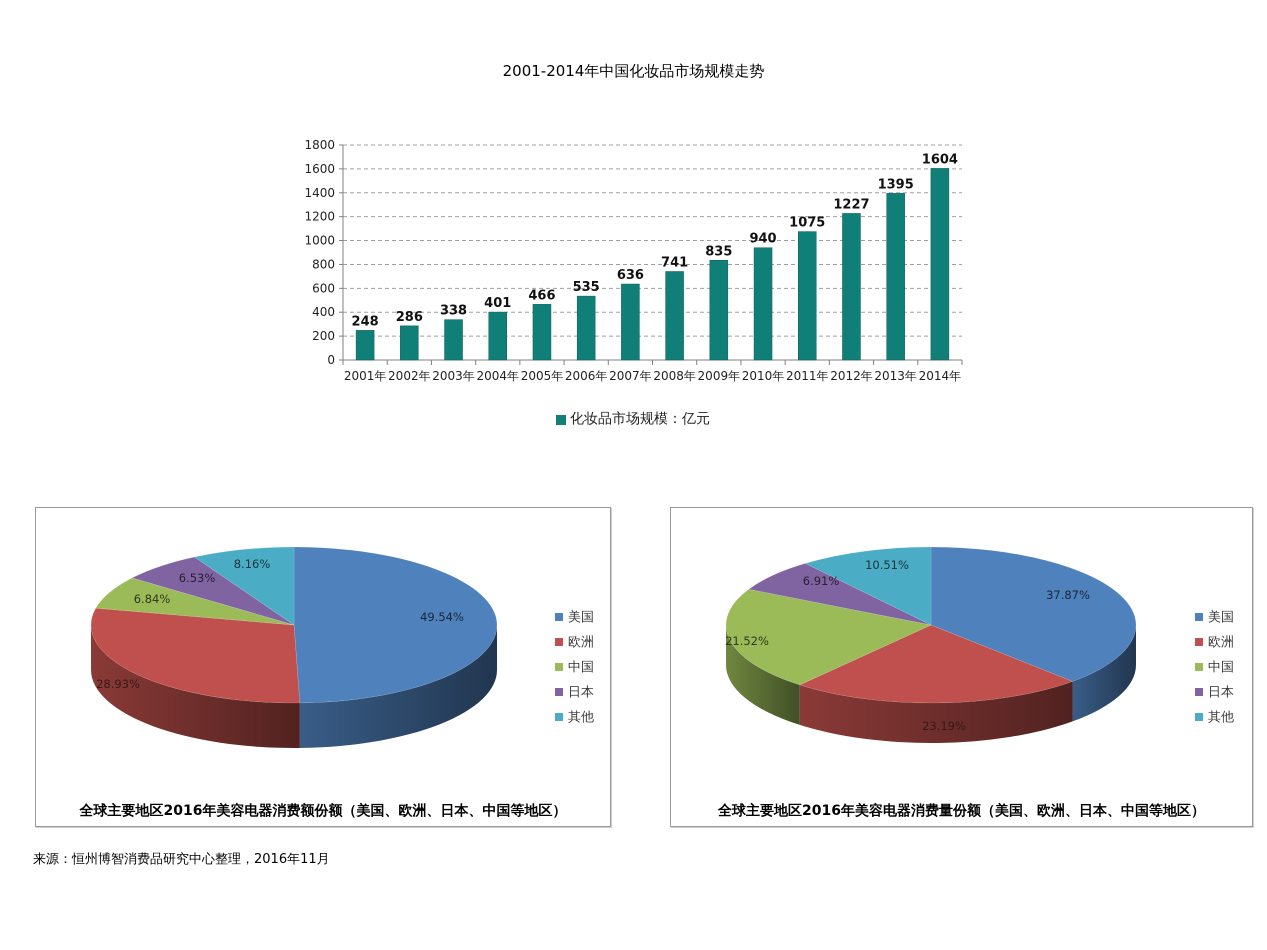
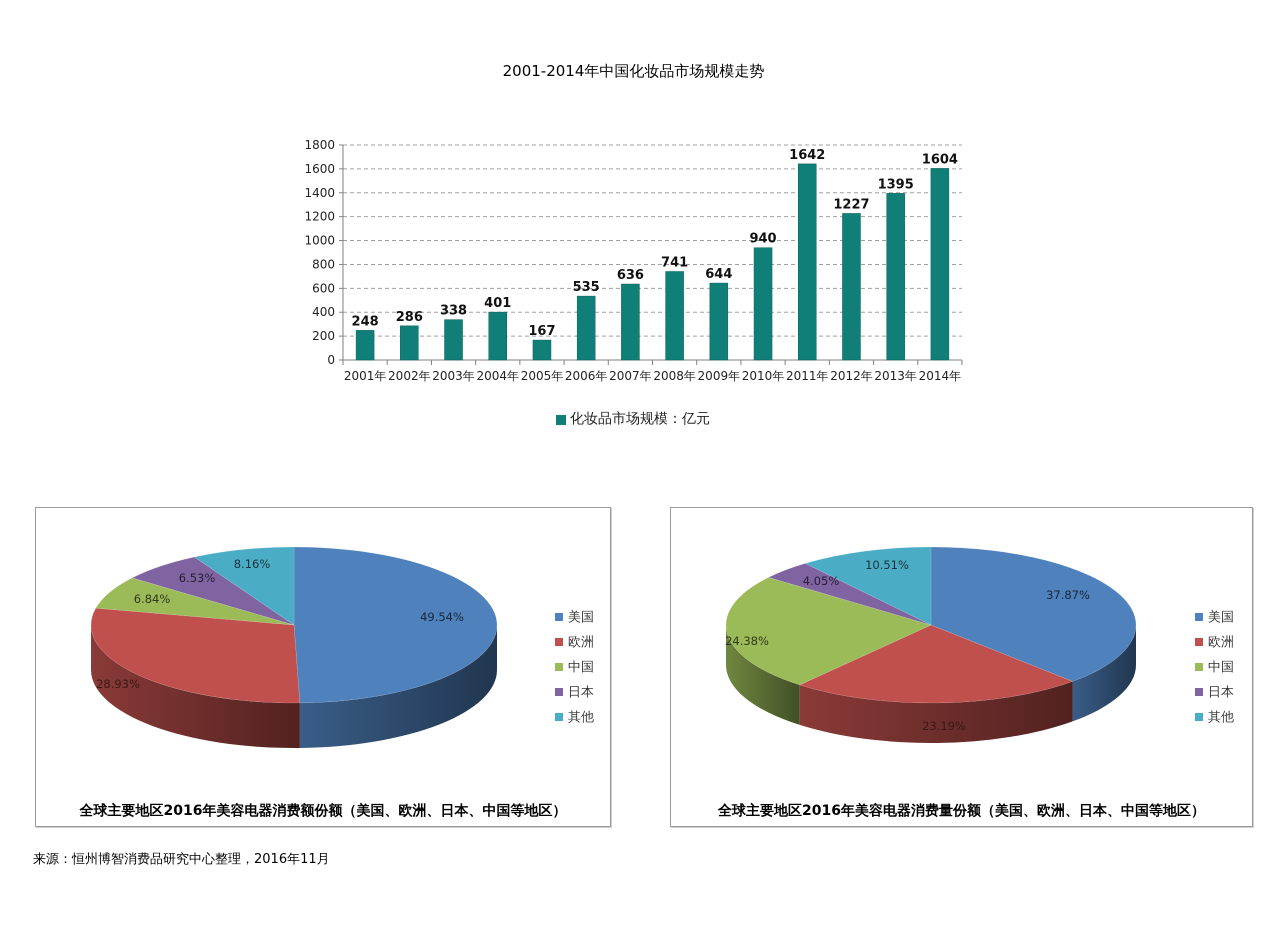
2001-2014年中国化妆品市场规模走势/2005年: 466 -> 167
2001-2014年中国化妆品市场规模走势/2009年: 835 -> 644
2001-2014年中国化妆品市场规模走势/2011年: 1075 -> 1642
全球主要地区2016年美容电器消费量份额（美国、欧洲、日本、中国等地区）/中国: 21.52% -> 24.38%
全球主要地区2016年美容电器消费量份额（美国、欧洲、日本、中国等地区）/日本: 6.91% -> 4.05%
